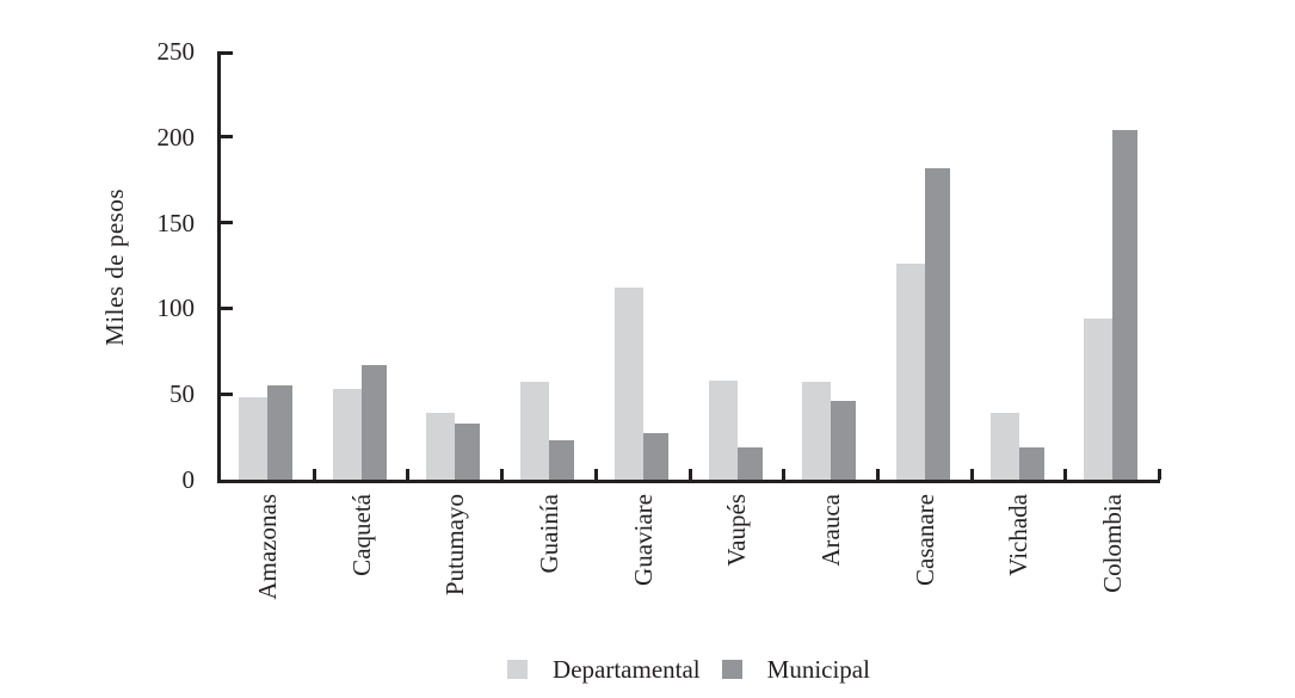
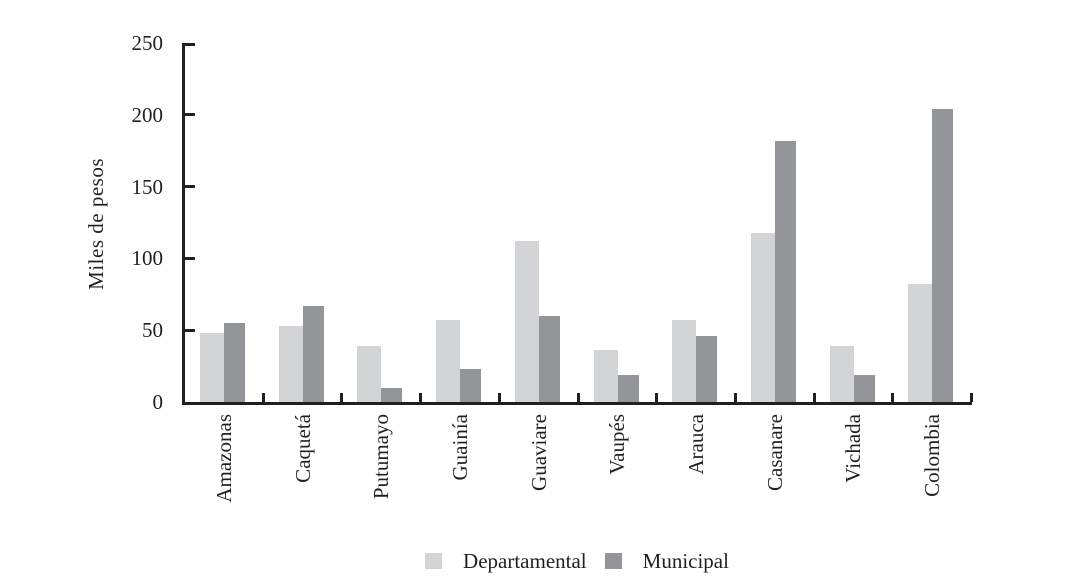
Municipal/Putumayo: 33 -> 10
Municipal/Guaviare: 27 -> 60
Departamental/Vaupés: 58 -> 36
Departamental/Casanare: 126 -> 118
Departamental/Colombia: 94 -> 82
